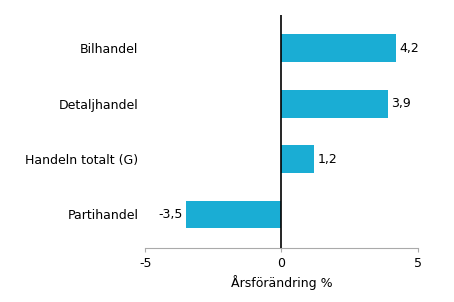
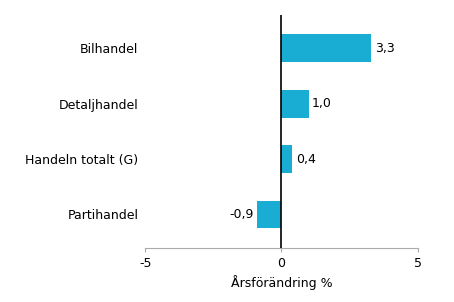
Bilhandel: 4,2 -> 3,3
Detaljhandel: 3,9 -> 1,0
Handeln totalt (G): 1,2 -> 0,4
Partihandel: -3,5 -> -0,9
